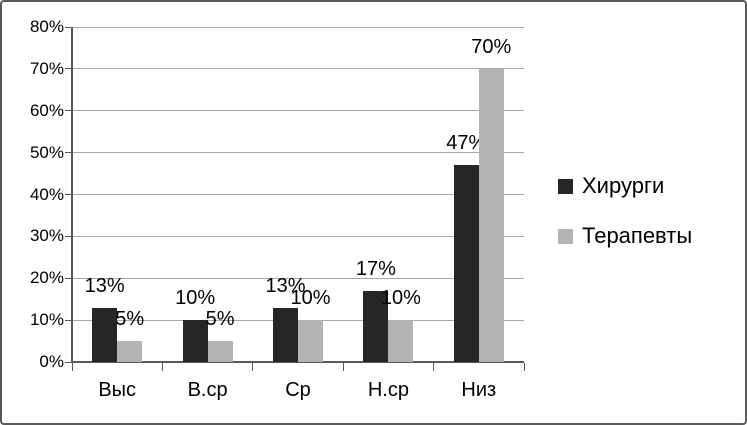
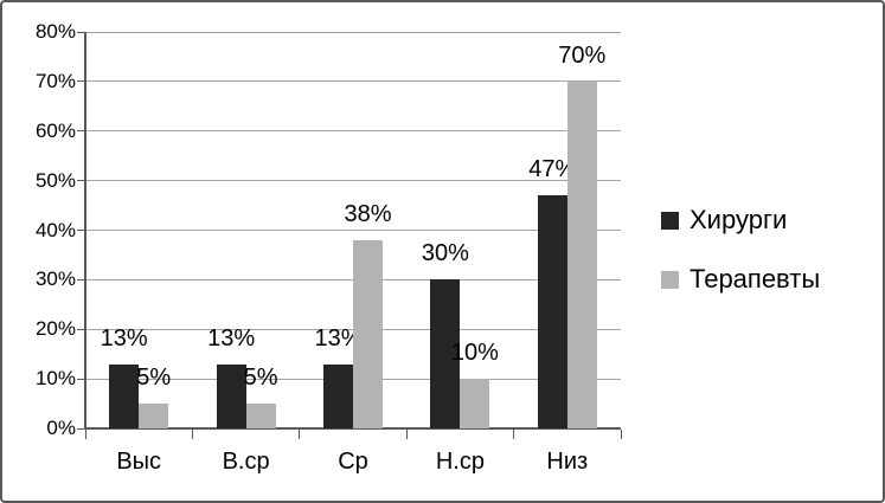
Хирурги/В.ср: 10% -> 13%
Терапевты/Ср: 10% -> 38%
Хирурги/Н.ср: 17% -> 30%
